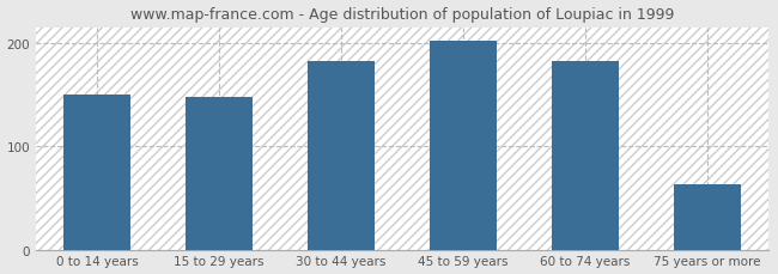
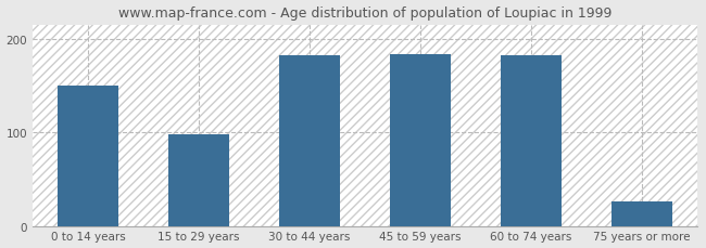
15 to 29 years: 148 -> 98
45 to 59 years: 202 -> 184
75 years or more: 63 -> 26
